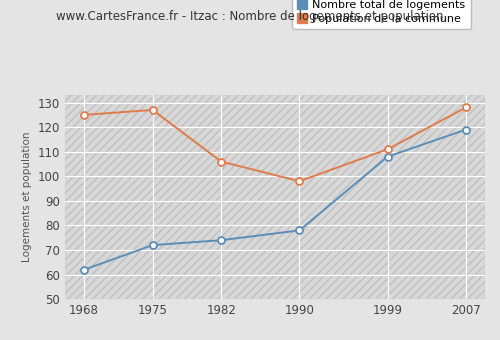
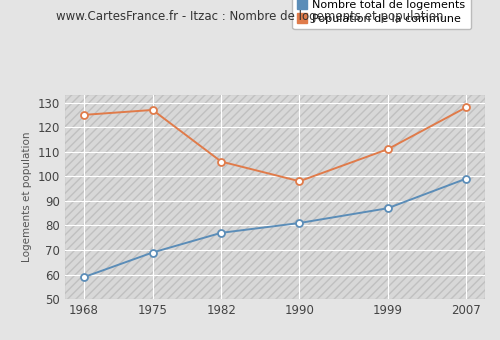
Nombre total de logements/1968: 62 -> 59
Nombre total de logements/1975: 72 -> 69
Nombre total de logements/1982: 74 -> 77
Nombre total de logements/1990: 78 -> 81
Nombre total de logements/1999: 108 -> 87
Nombre total de logements/2007: 119 -> 99
